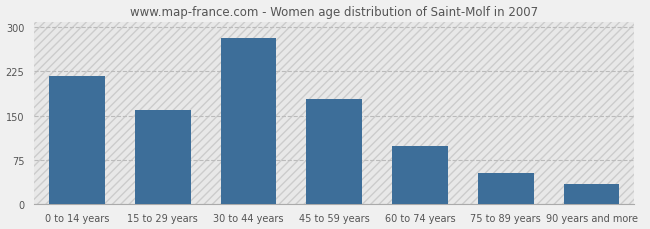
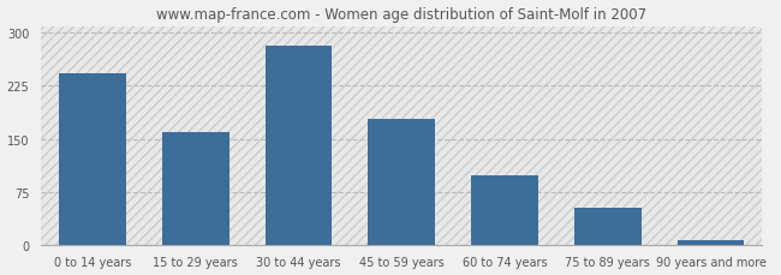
0 to 14 years: 218 -> 243
90 years and more: 34 -> 7
